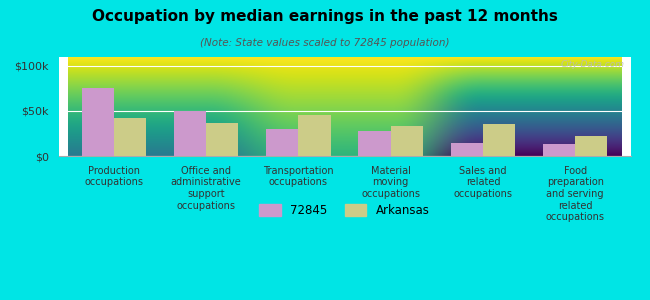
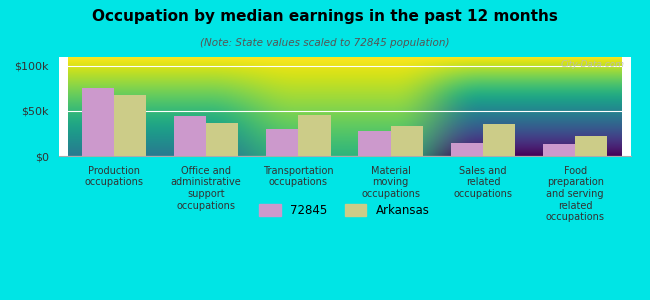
Arkansas/Production occupations: $42k -> $68k
72845/Office and administrative support occupations: $50k -> $44k
